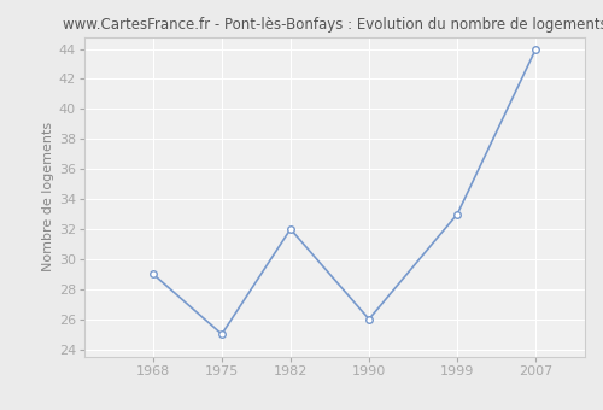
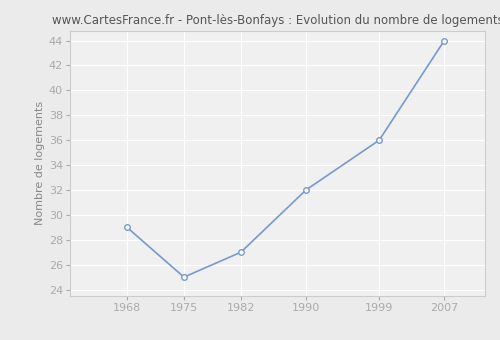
1982: 32 -> 27
1990: 26 -> 32
1999: 33 -> 36
